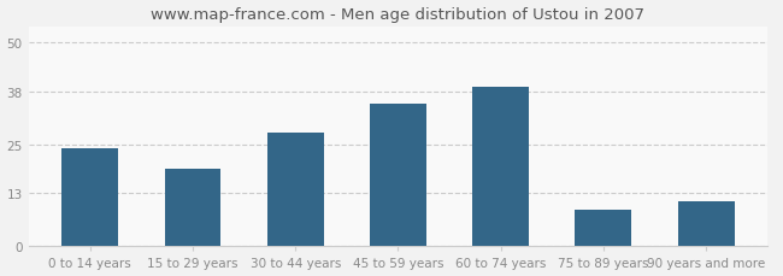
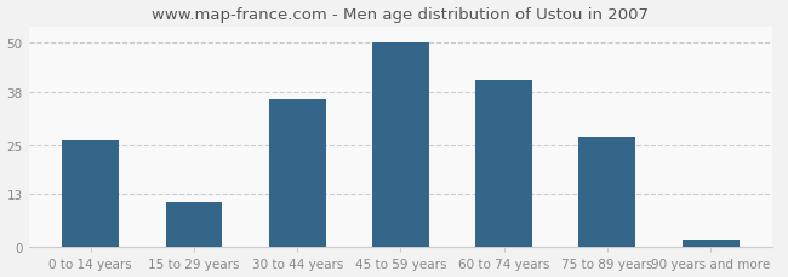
0 to 14 years: 24 -> 26
15 to 29 years: 19 -> 11
30 to 44 years: 28 -> 36
45 to 59 years: 35 -> 50
60 to 74 years: 39 -> 41
75 to 89 years: 9 -> 27
90 years and more: 11 -> 2
